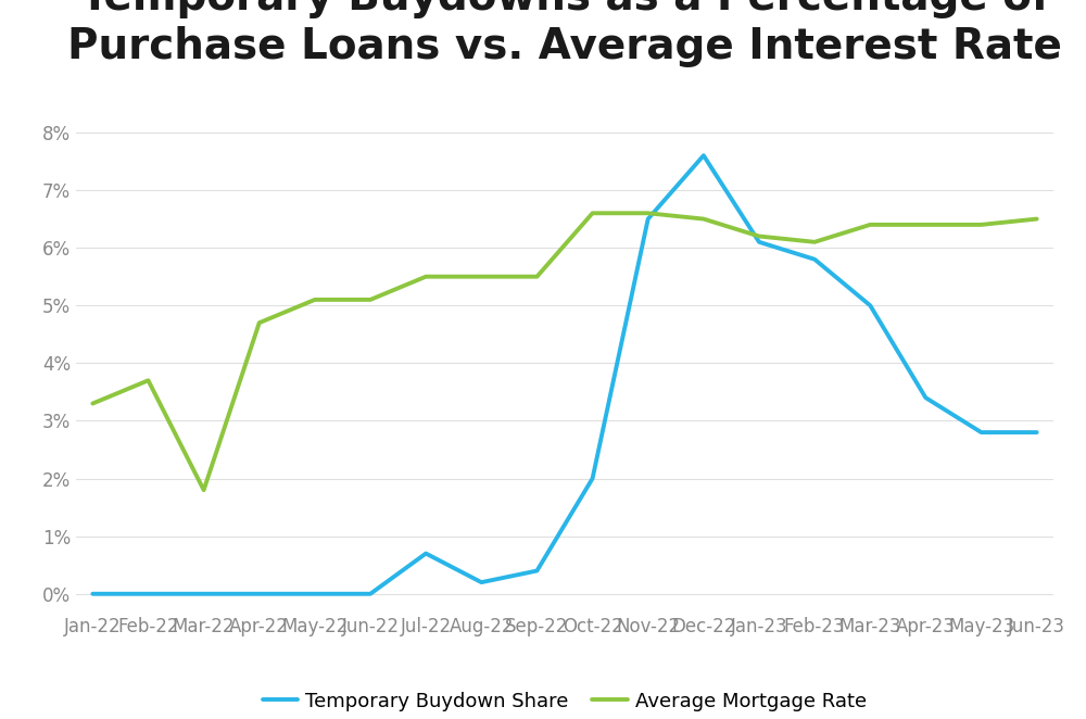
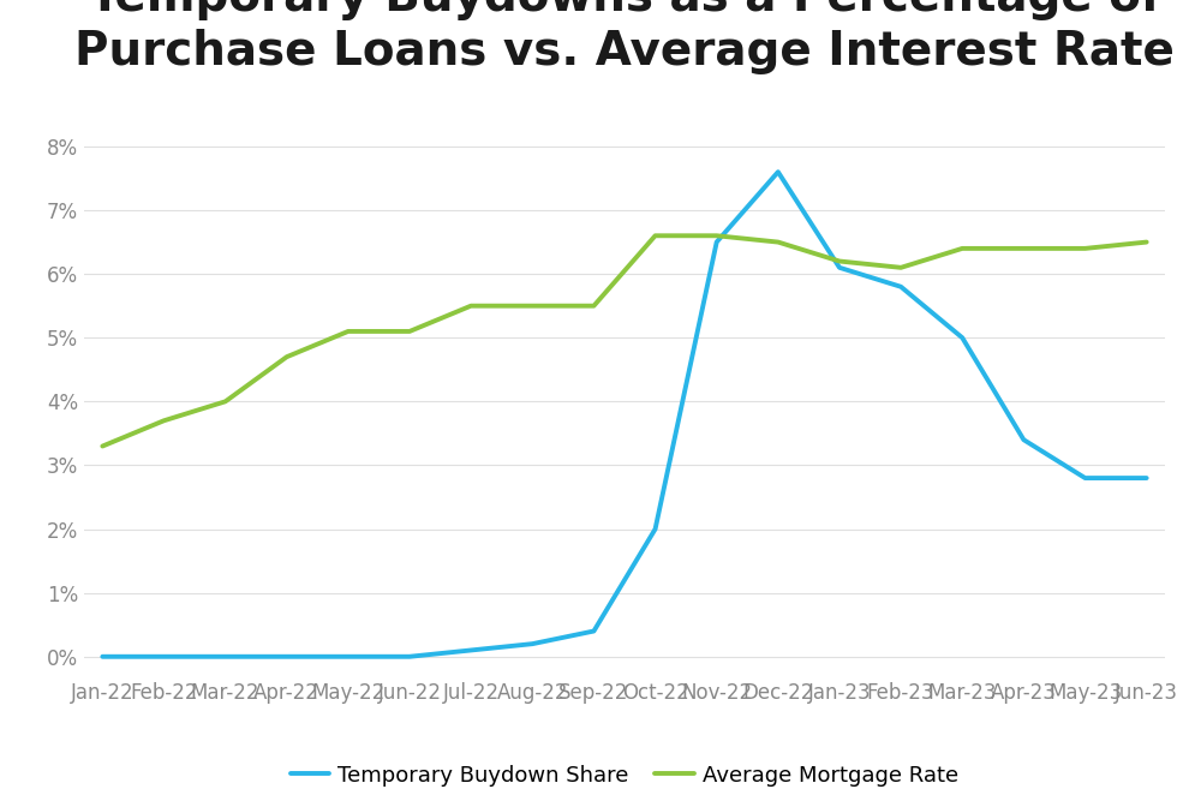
Average Mortgage Rate/Mar-22: 1.8% -> 4.0%
Temporary Buydown Share/Jul-22: 0.7% -> 0.1%
